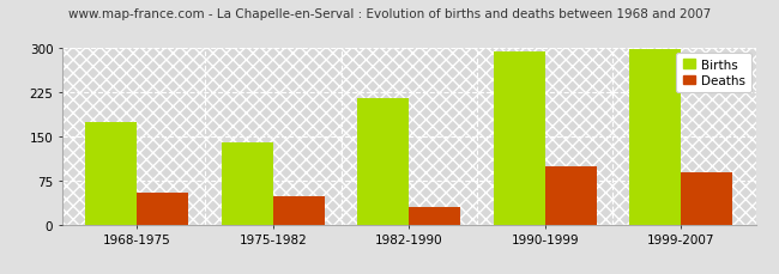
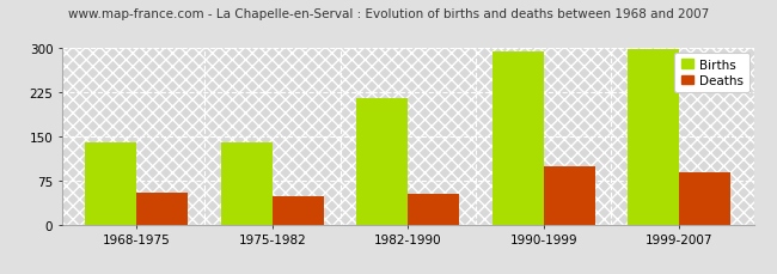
Births/1968-1975: 175 -> 140
Deaths/1982-1990: 30 -> 53
